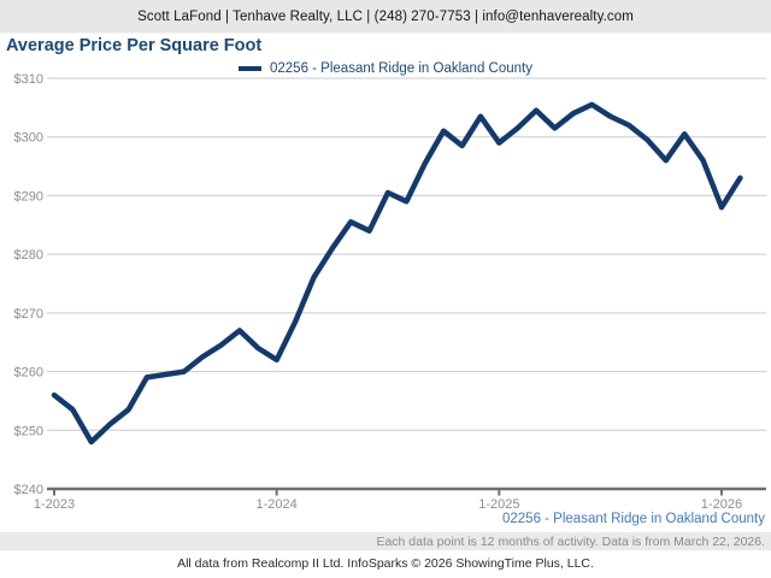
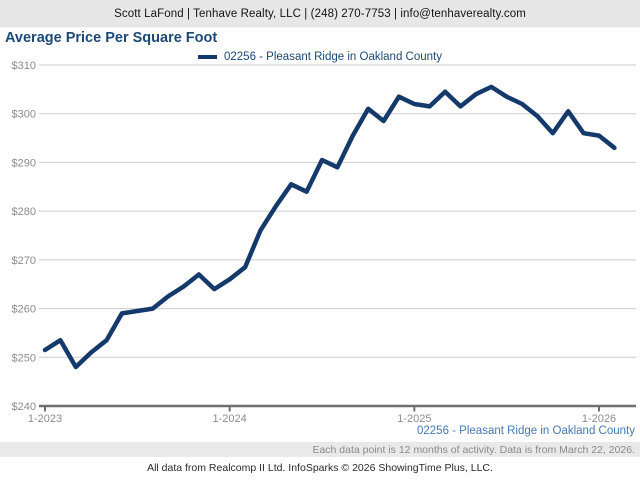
1-2023: $256 -> $252
1-2024: $262 -> $266
1-2025: $299 -> $302
1-2026: $288 -> $296
